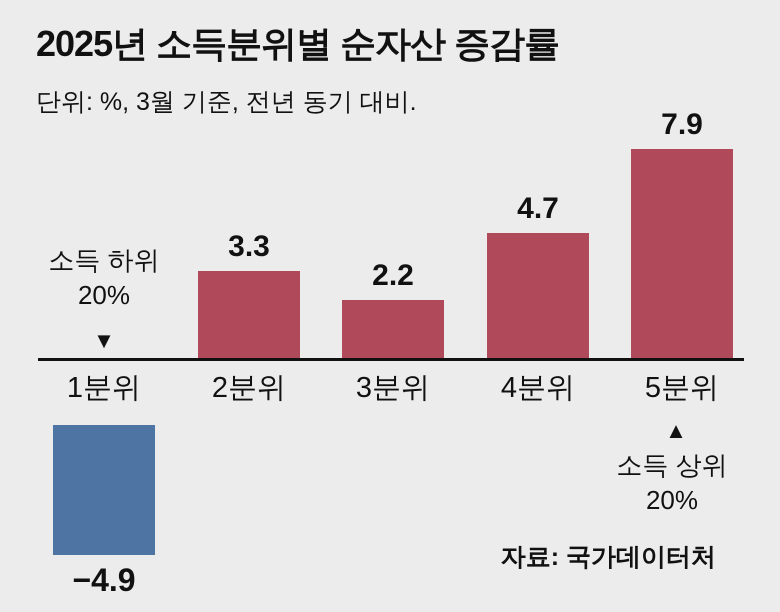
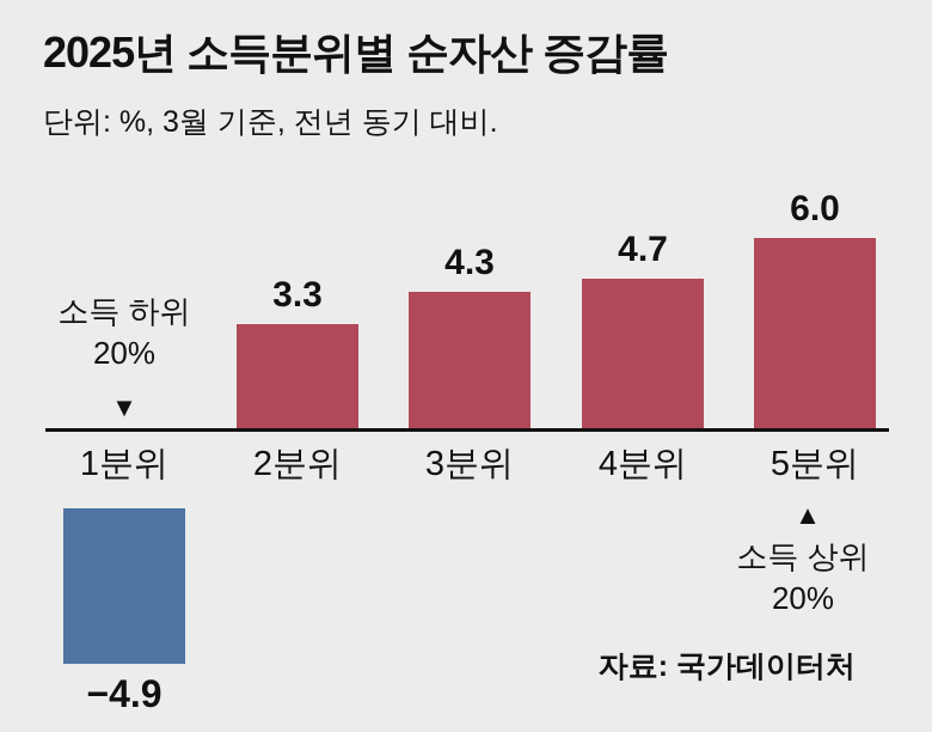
3분위: 2.2 -> 4.3
5분위: 7.9 -> 6.0
